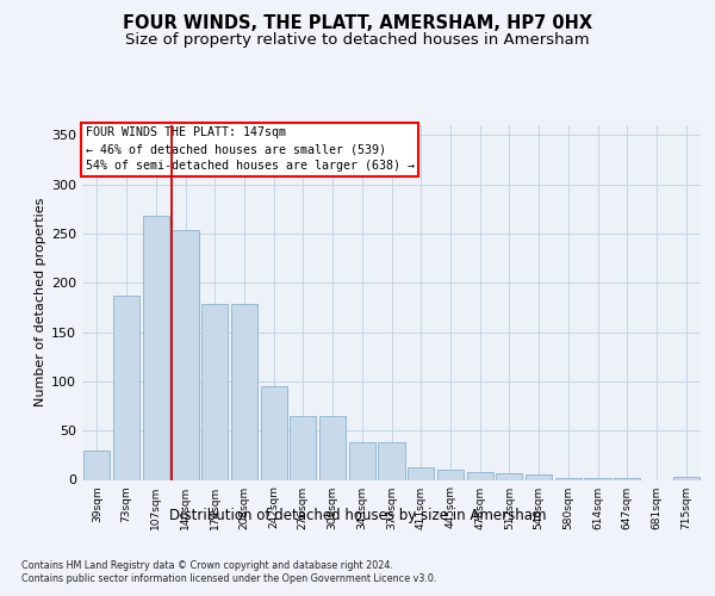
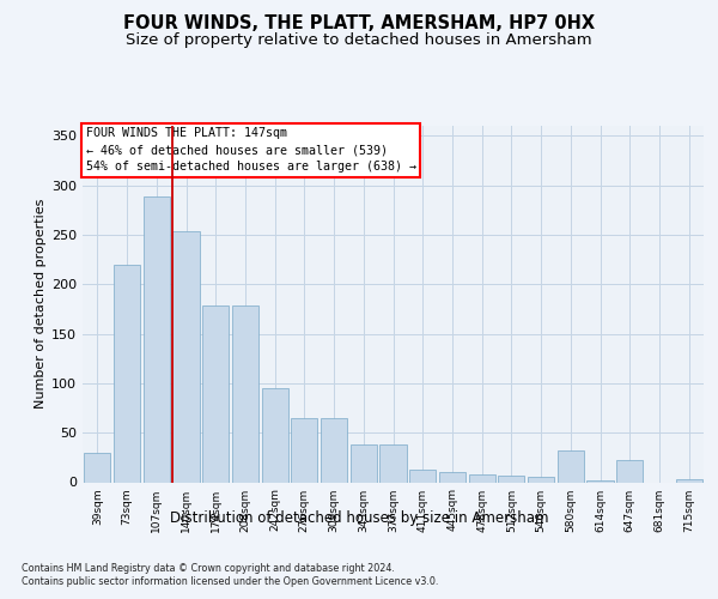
73sqm: 187 -> 220
107sqm: 268 -> 288
580sqm: 2 -> 32
647sqm: 2 -> 22
